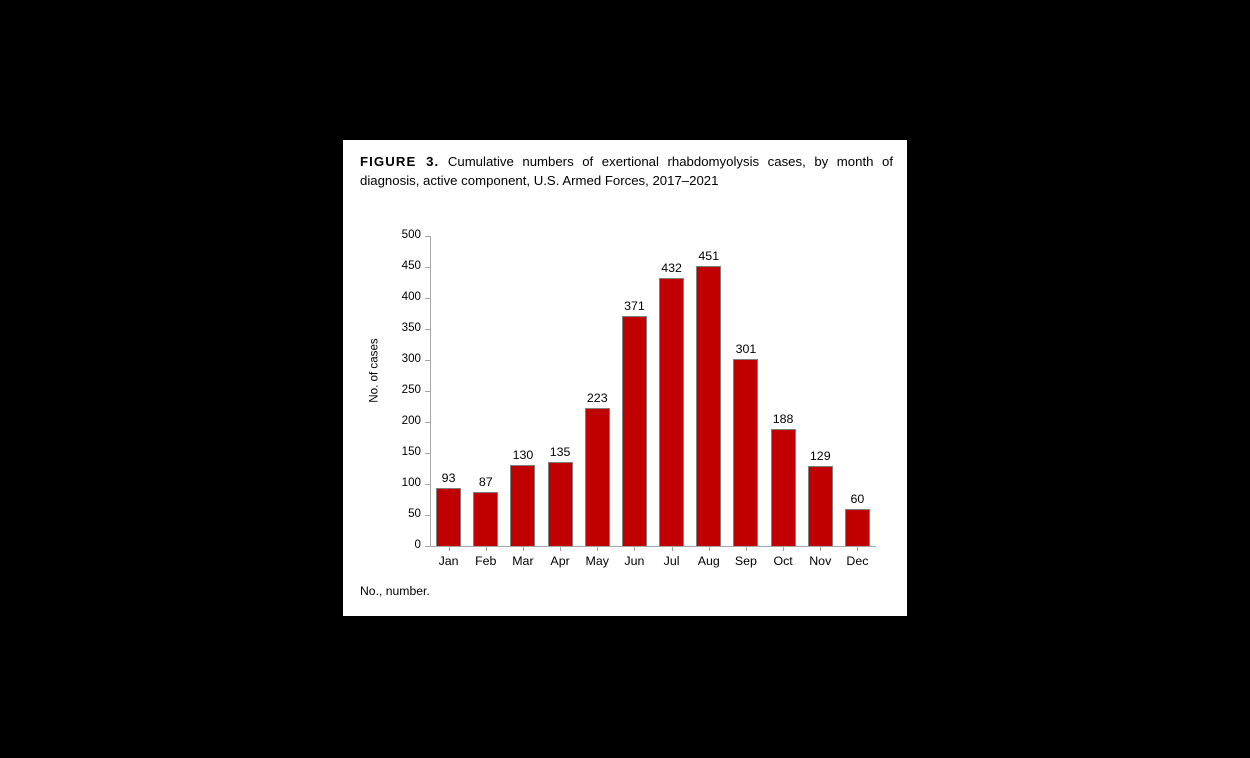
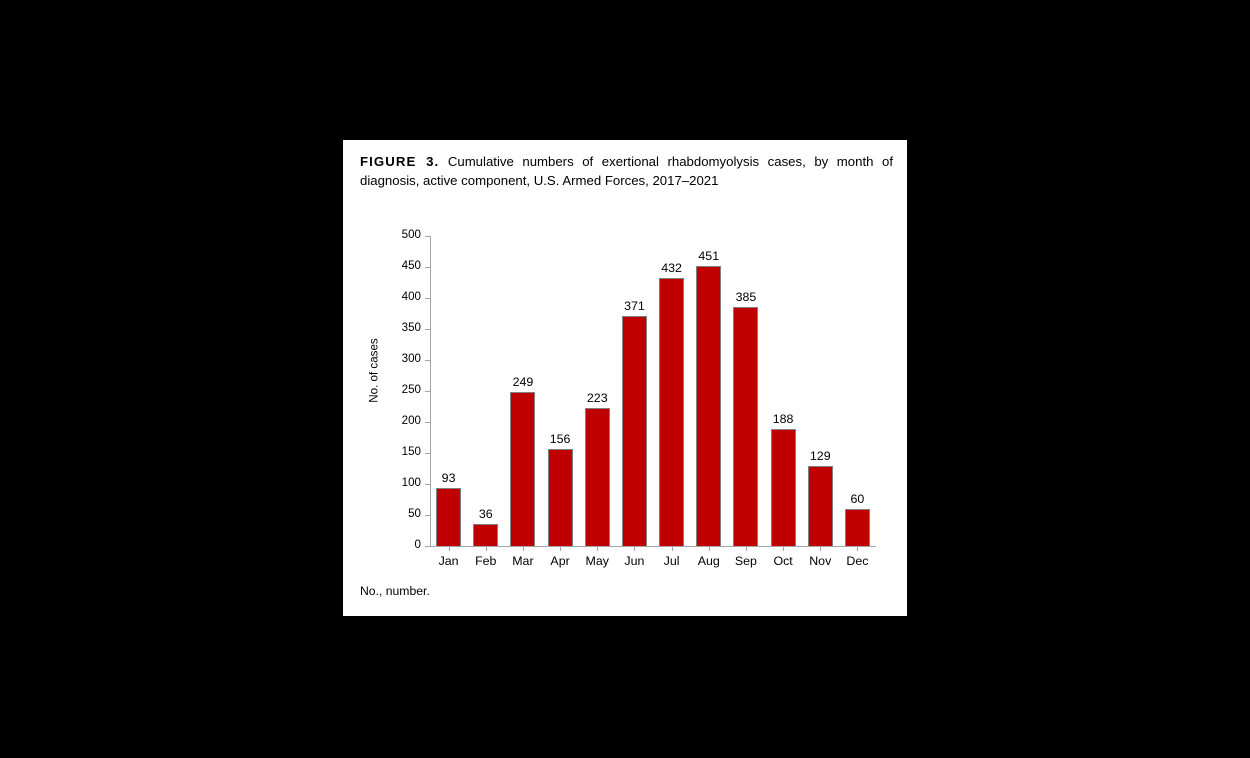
Feb: 87 -> 36
Mar: 130 -> 249
Apr: 135 -> 156
Sep: 301 -> 385
